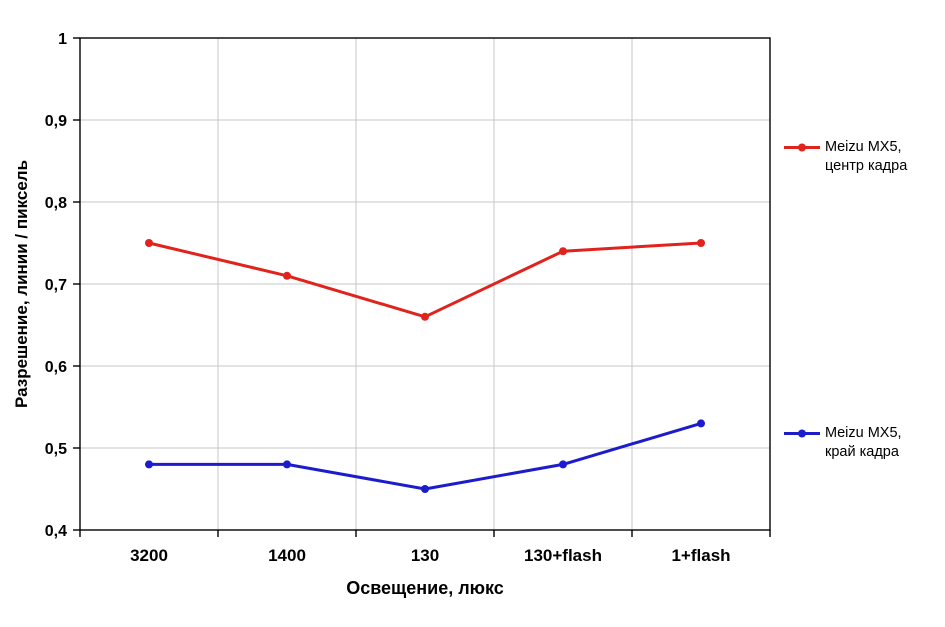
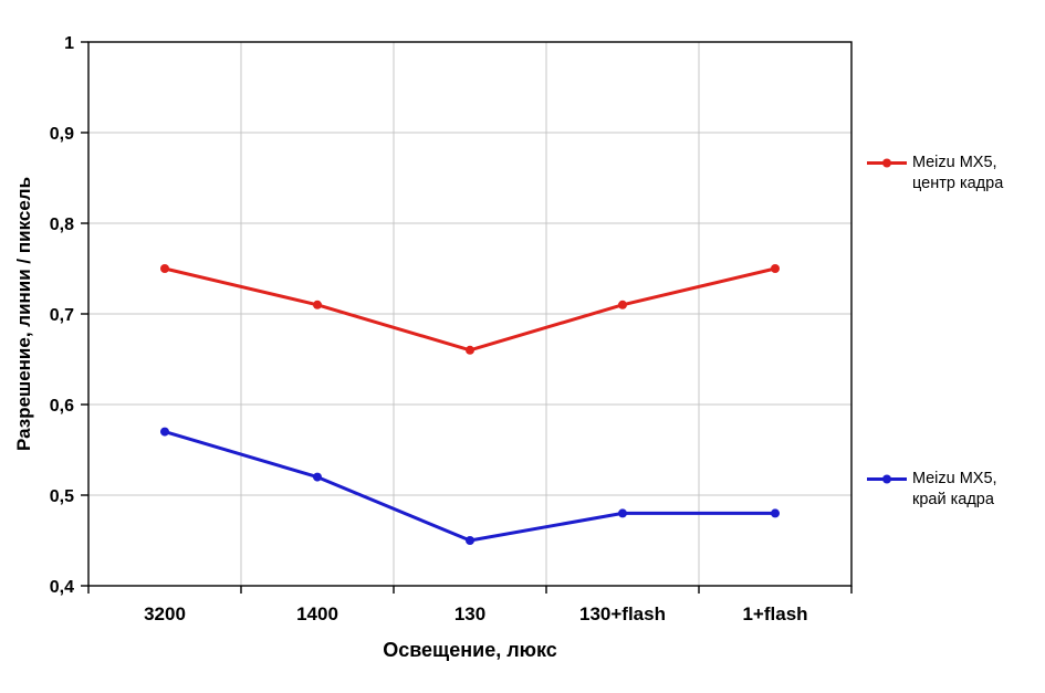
Meizu MX5, край кадра/3200: 0,48 -> 0,57
Meizu MX5, край кадра/1400: 0,48 -> 0,52
Meizu MX5, центр кадра/130+flash: 0,74 -> 0,71
Meizu MX5, край кадра/1+flash: 0,53 -> 0,48
